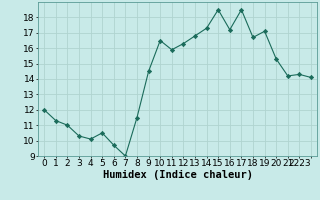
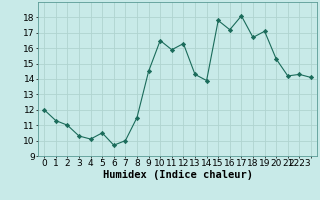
7: 9.0 -> 10.0
13: 16.8 -> 14.3
14: 17.3 -> 13.9
15: 18.5 -> 17.8
17: 18.5 -> 18.1
